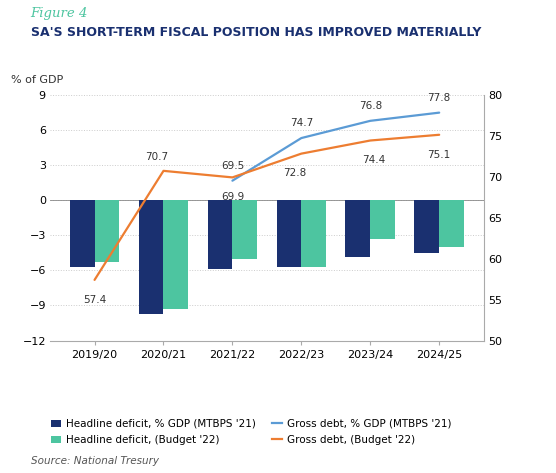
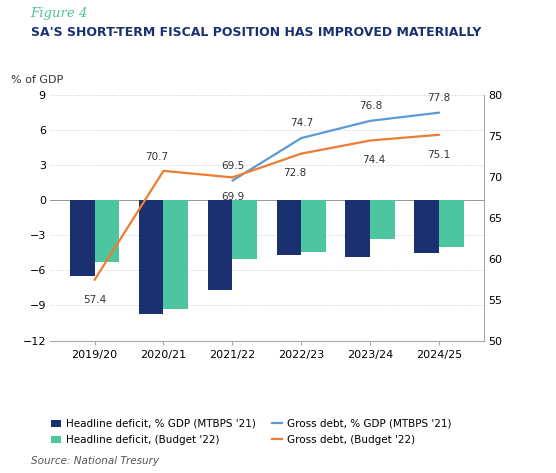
Headline deficit, % GDP (MTBPS '21)/2019/20: -5.7 -> -6.5
Headline deficit, % GDP (MTBPS '21)/2021/22: -5.9 -> -7.7
Headline deficit, % GDP (MTBPS '21)/2022/23: -5.7 -> -4.7
Headline deficit, (Budget '22)/2022/23: -5.7 -> -4.4
